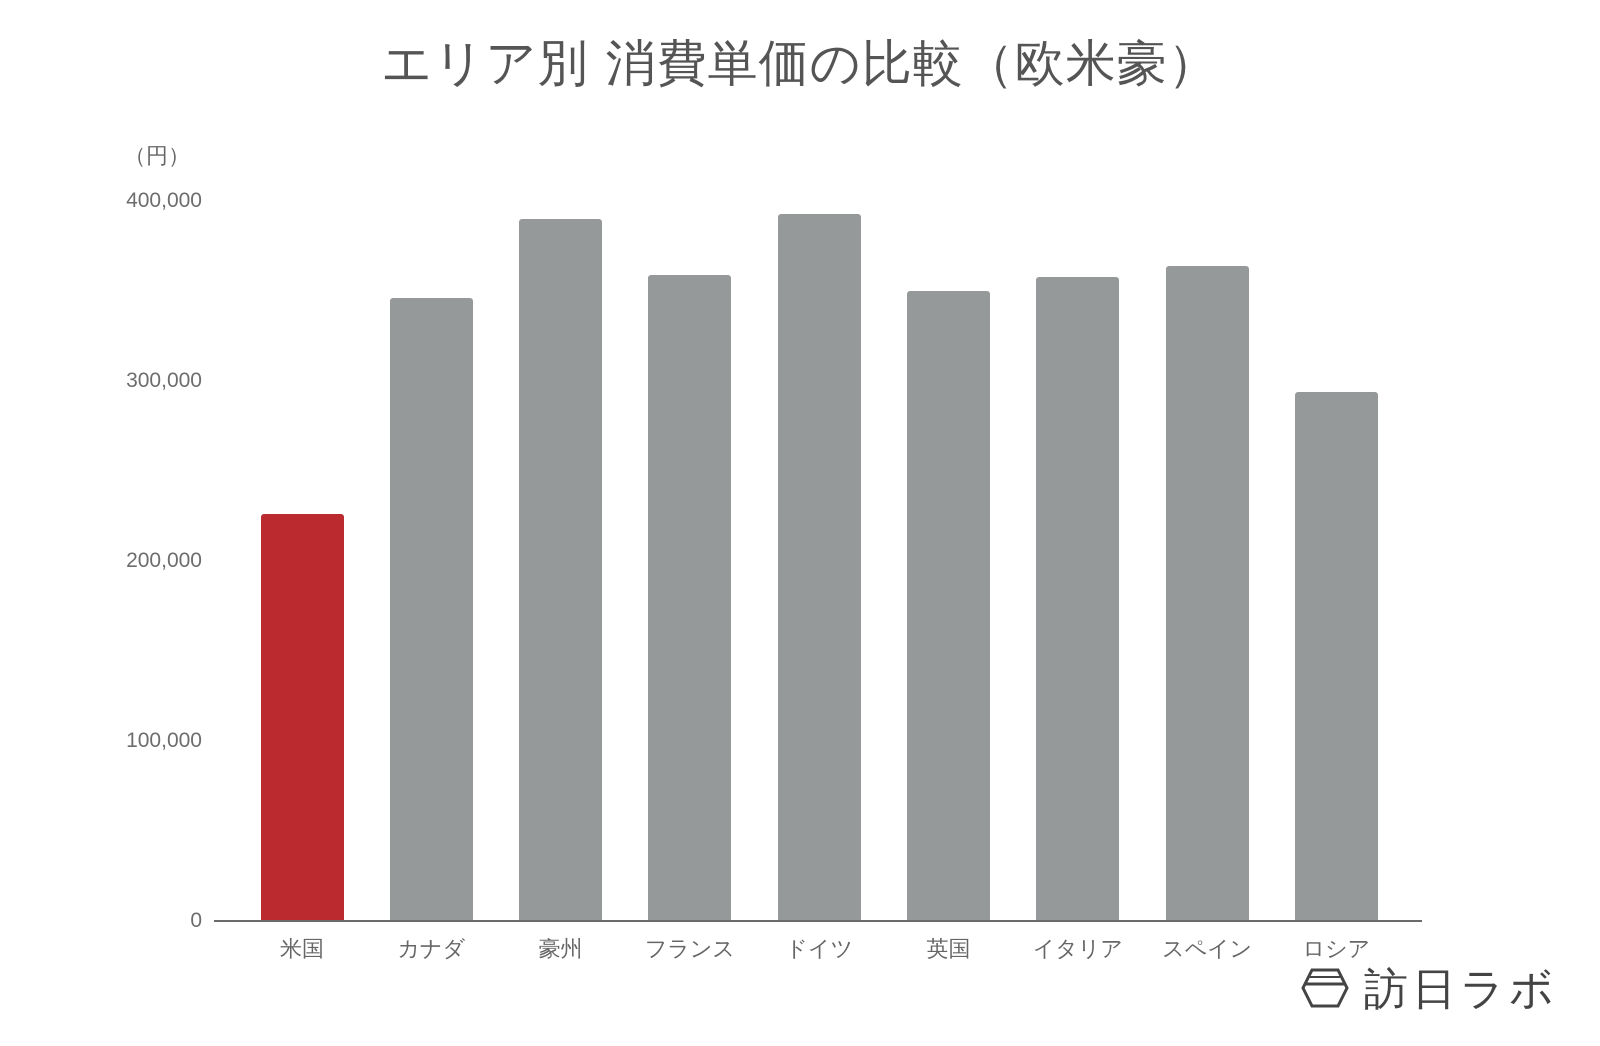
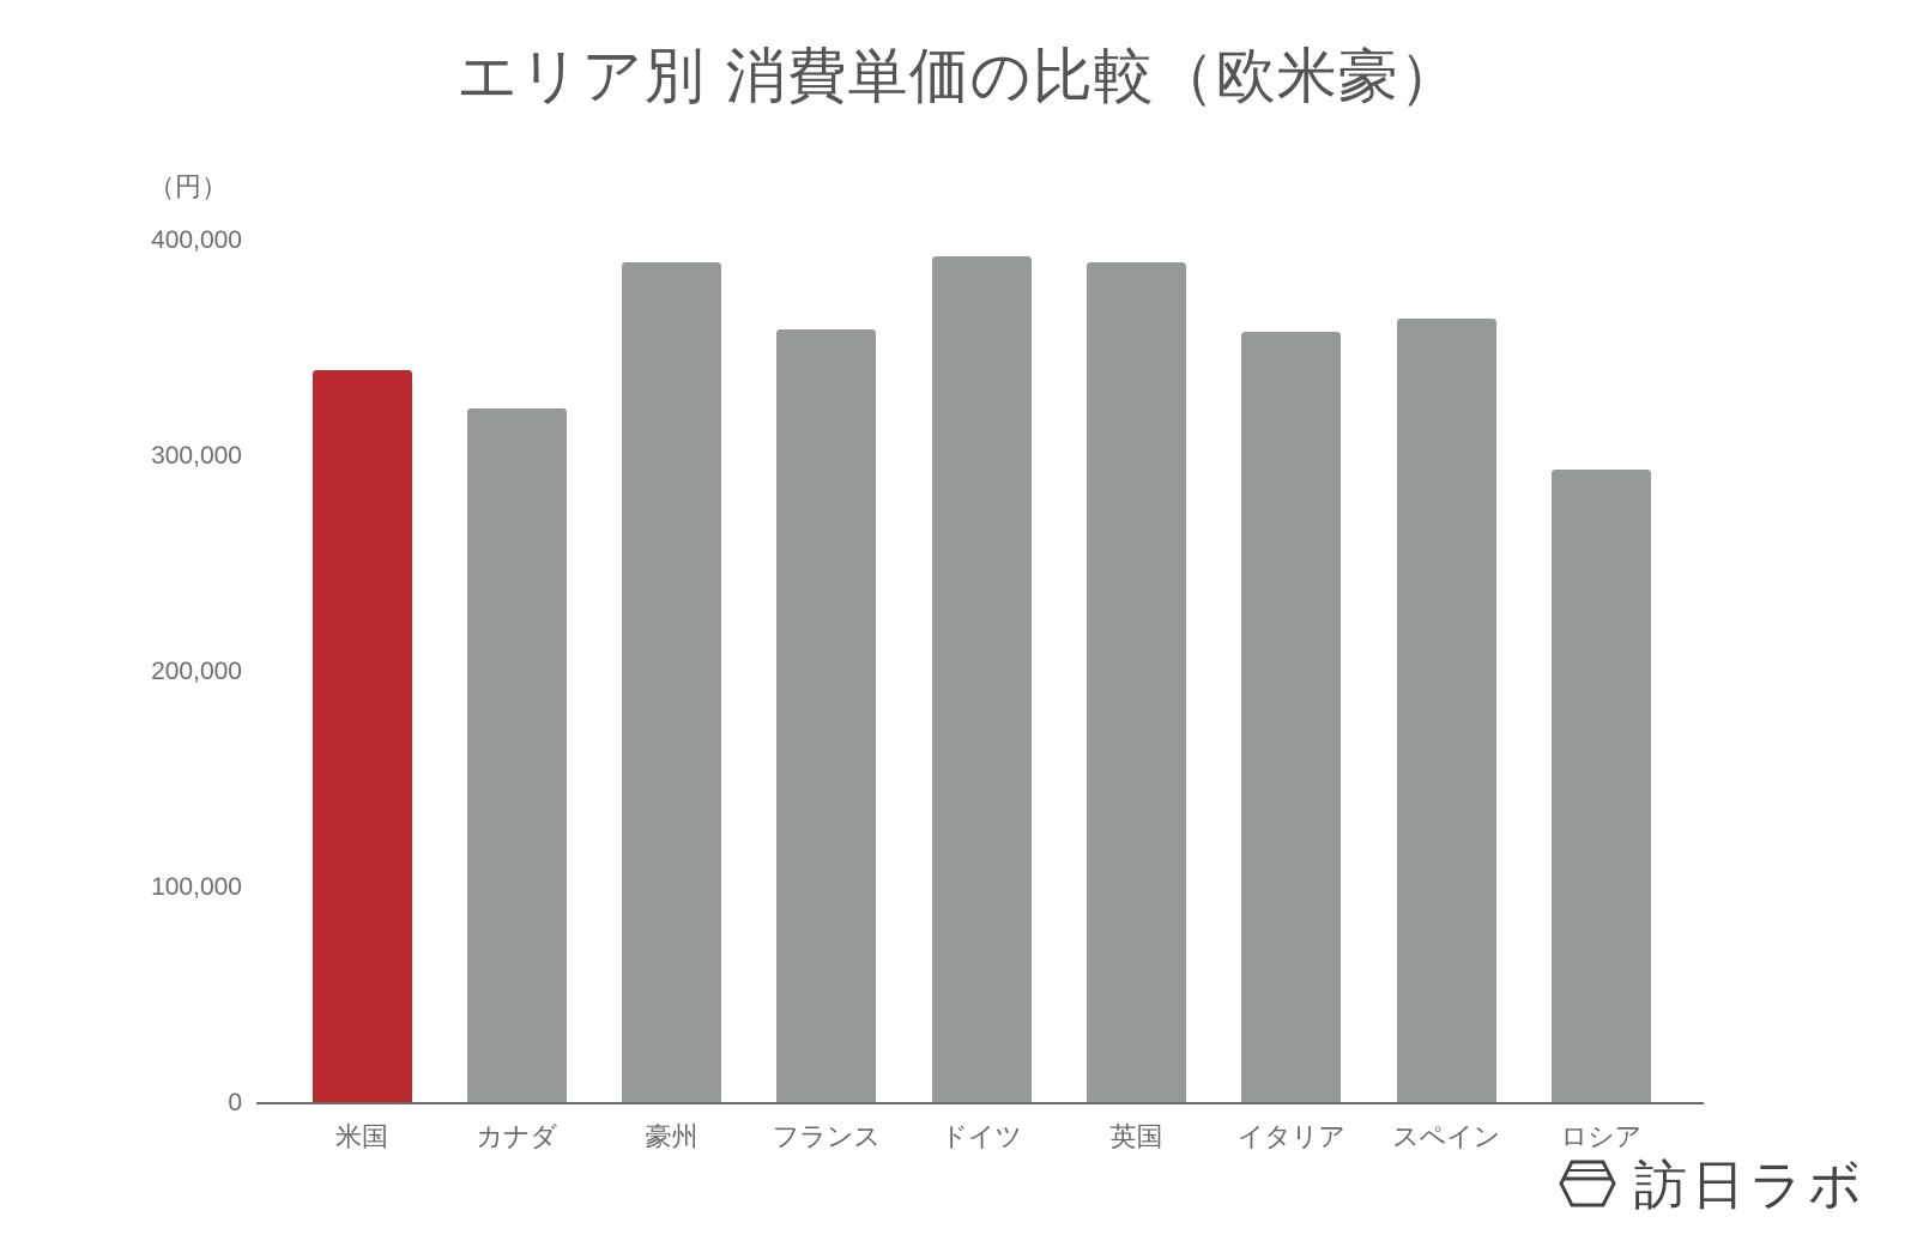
米国: 226000 -> 340000
カナダ: 346000 -> 322000
英国: 350000 -> 390000
